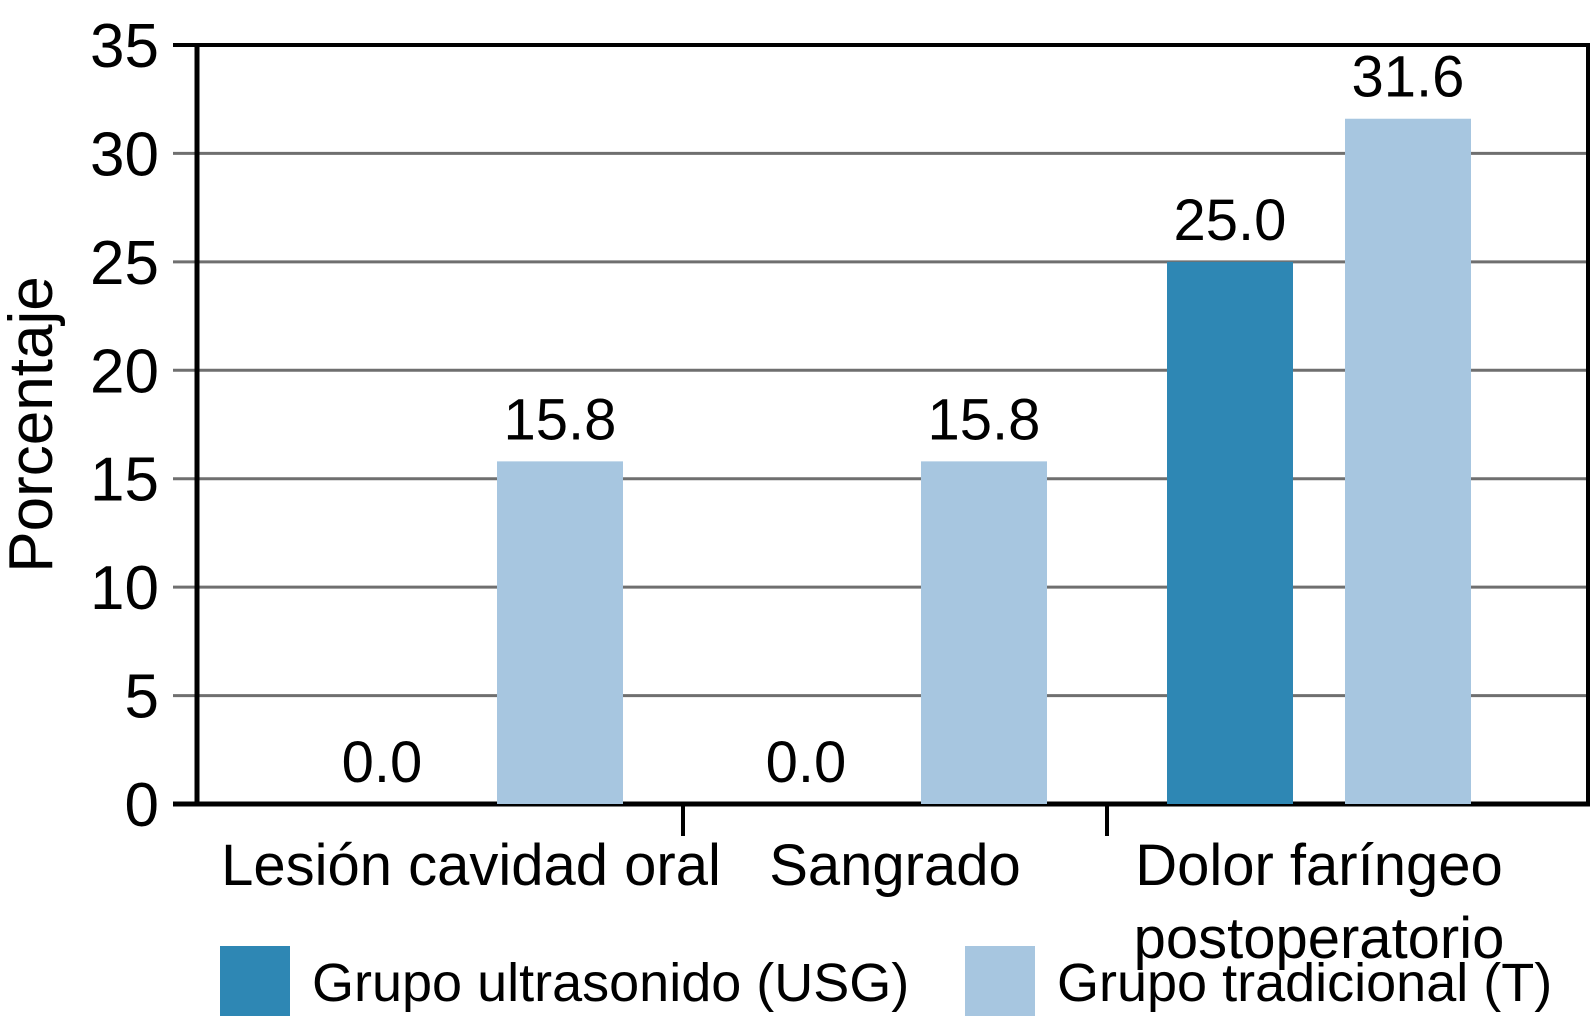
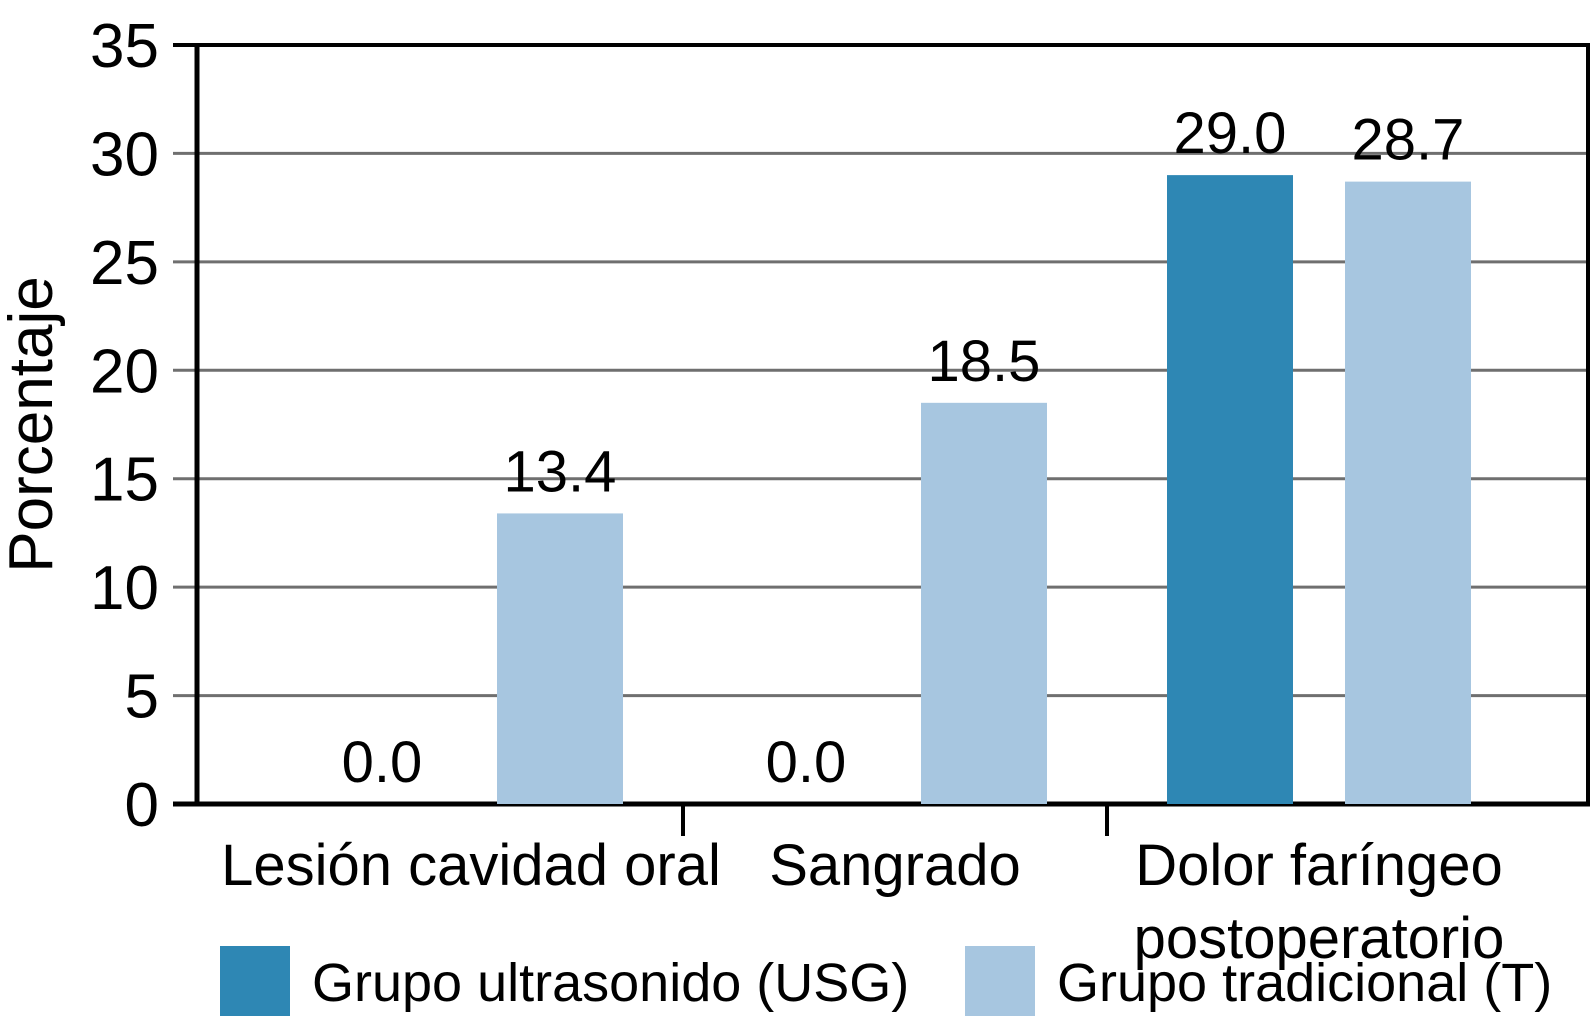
Grupo tradicional (T)/Lesión cavidad oral: 15.8 -> 13.4
Grupo tradicional (T)/Sangrado: 15.8 -> 18.5
Grupo ultrasonido (USG)/Dolor faríngeo postoperatorio: 25.0 -> 29.0
Grupo tradicional (T)/Dolor faríngeo postoperatorio: 31.6 -> 28.7
